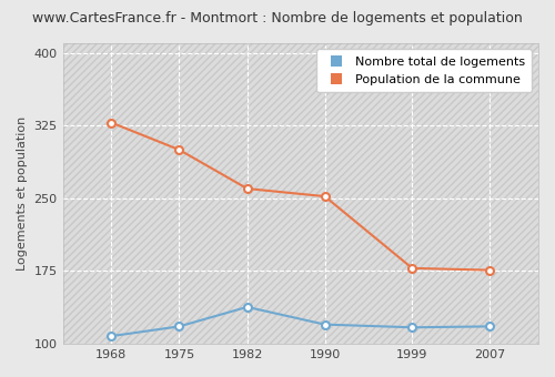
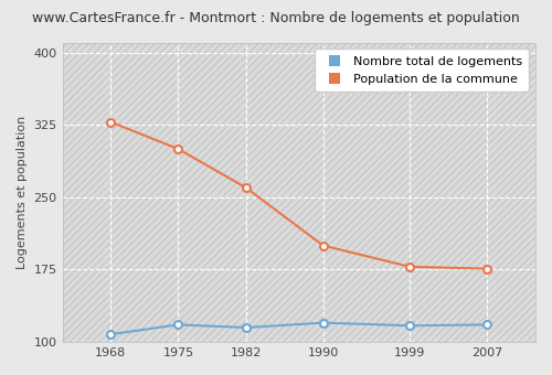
Nombre total de logements/1982: 138 -> 115
Population de la commune/1990: 252 -> 200
